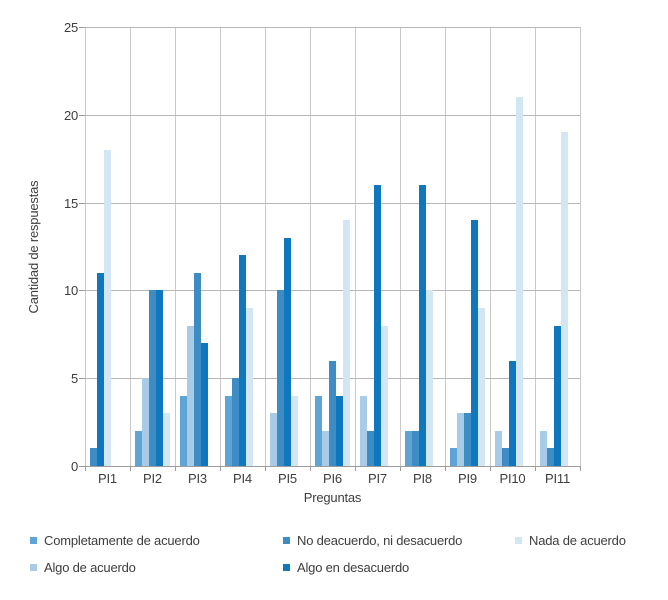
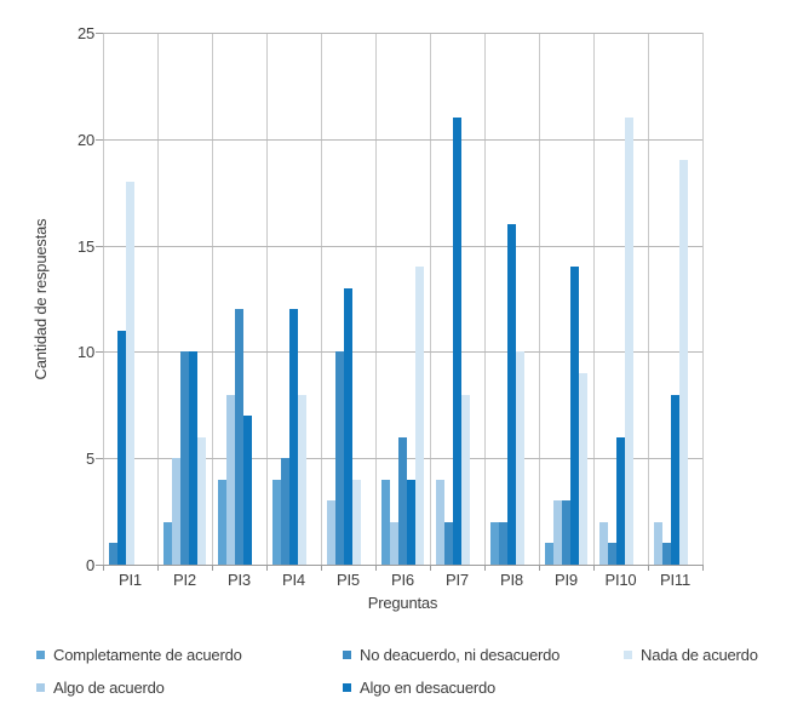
Nada de acuerdo/PI2: 3 -> 6
No deacuerdo, ni desacuerdo/PI3: 11 -> 12
Nada de acuerdo/PI4: 9 -> 8
Algo en desacuerdo/PI7: 16 -> 21
